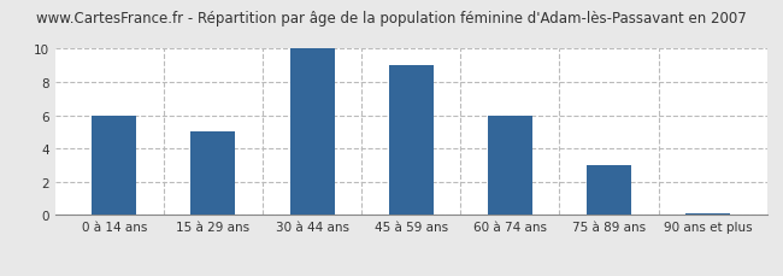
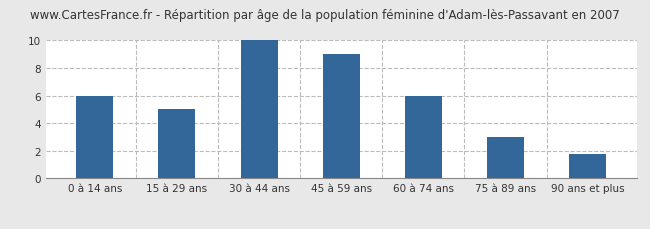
90 ans et plus: 0.1 -> 1.8
